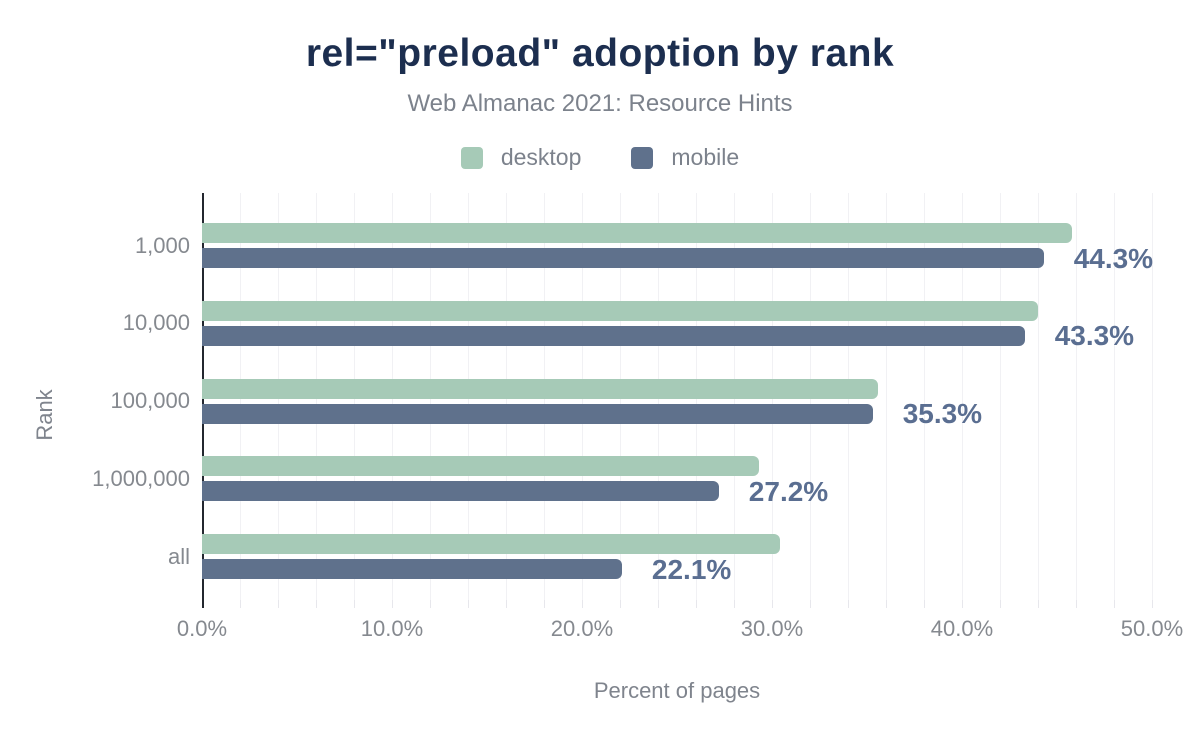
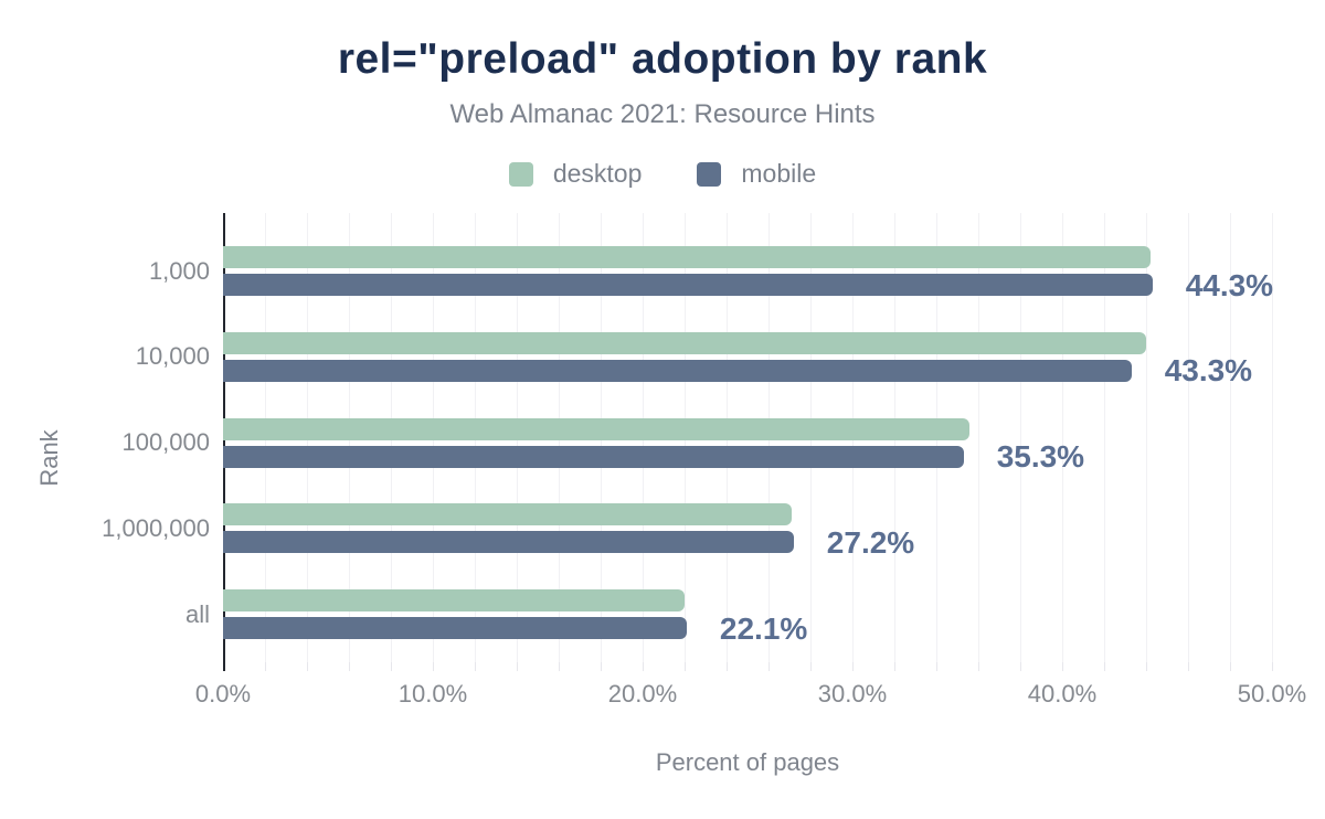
desktop/1,000: 45.8% -> 44.2%
desktop/1,000,000: 29.3% -> 27.1%
desktop/all: 30.4% -> 22.0%
